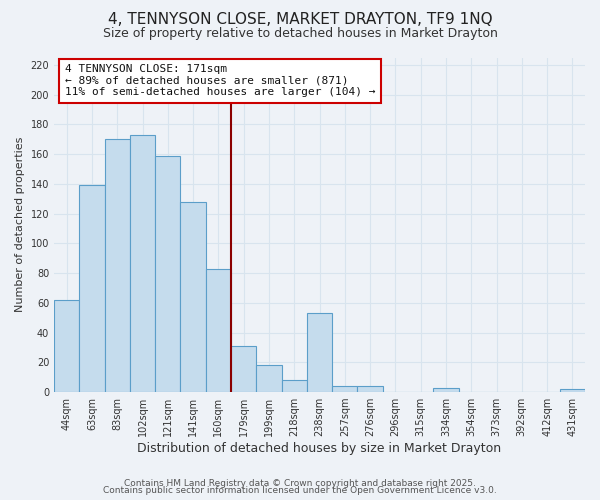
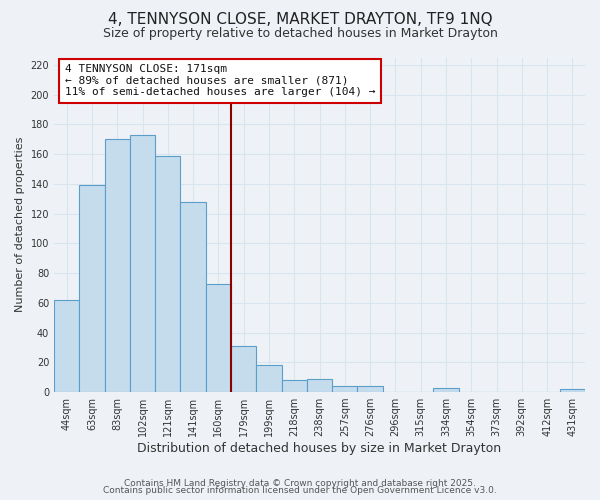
160sqm: 83 -> 73
238sqm: 53 -> 9
